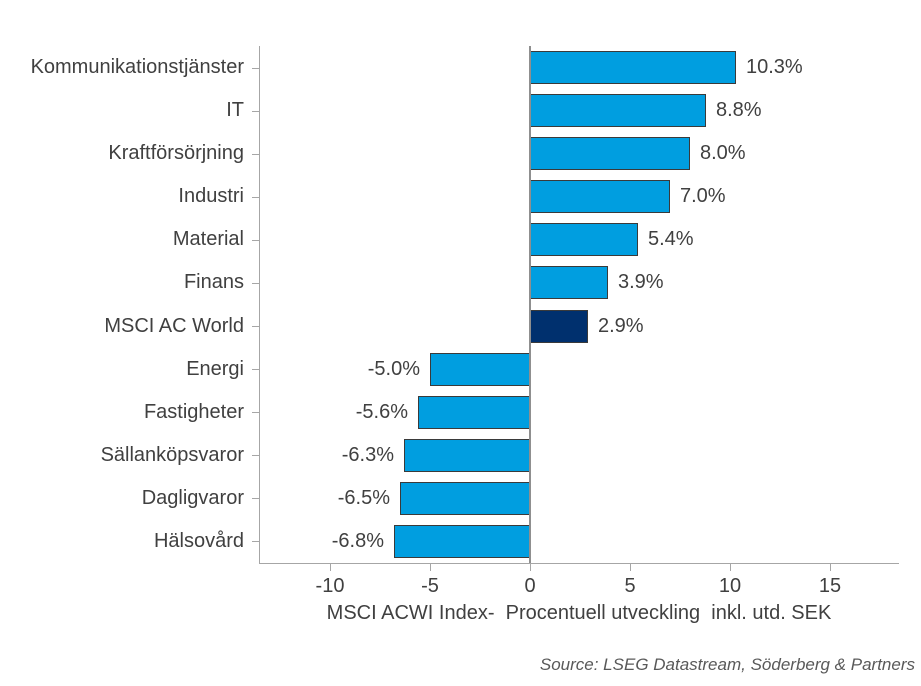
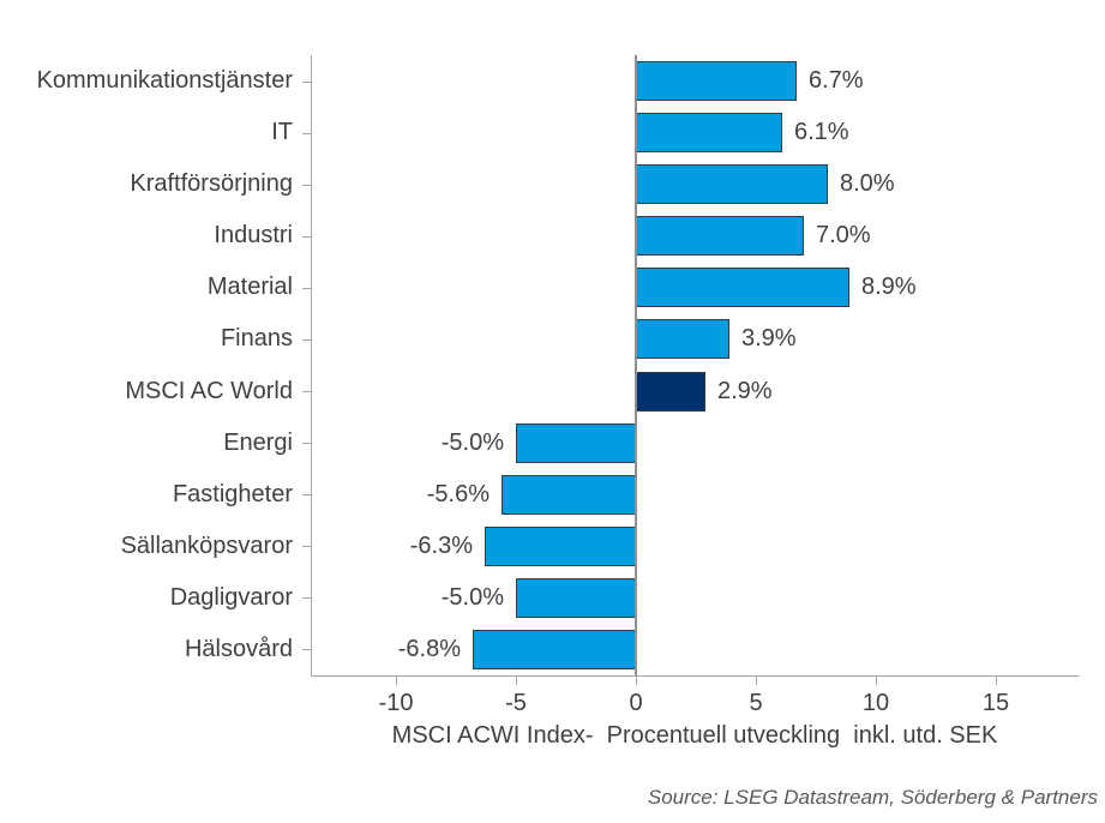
Kommunikationstjänster: 10.3% -> 6.7%
IT: 8.8% -> 6.1%
Material: 5.4% -> 8.9%
Dagligvaror: -6.5% -> -5.0%
